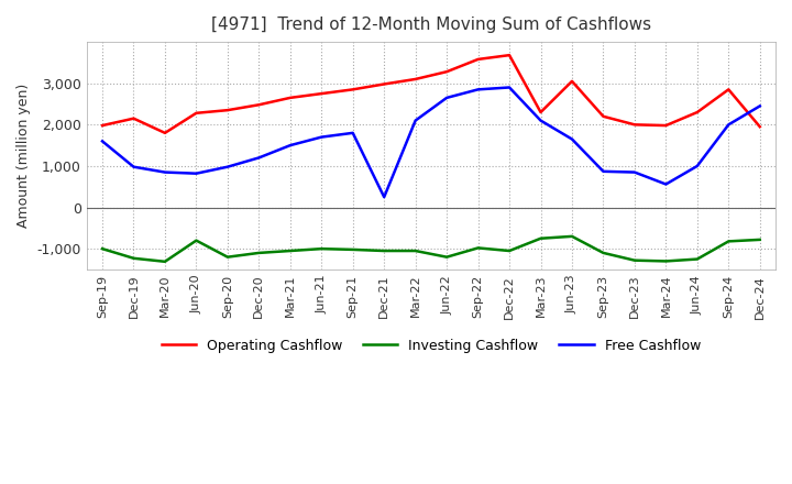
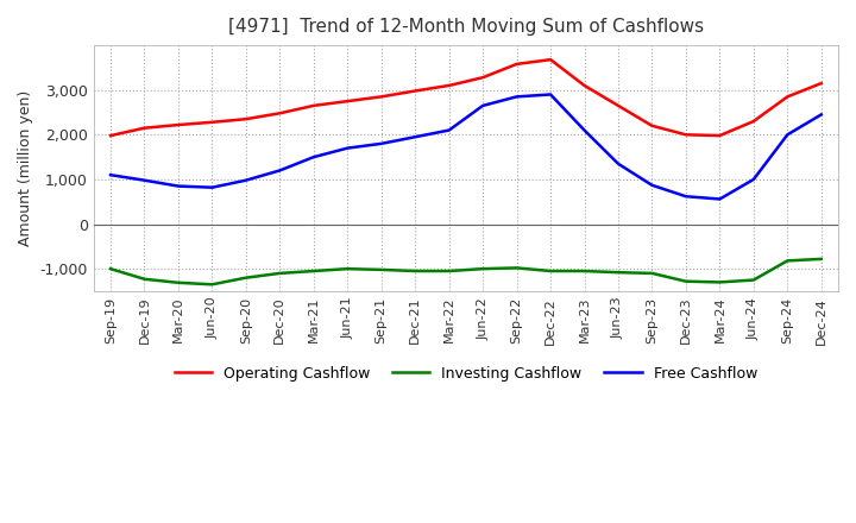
Free Cashflow/Sep-19: 1,600 -> 1,100
Operating Cashflow/Mar-20: 1,800 -> 2,220
Investing Cashflow/Jun-20: -800 -> -1,350
Free Cashflow/Dec-21: 250 -> 1,950
Investing Cashflow/Jun-22: -1,200 -> -1,000
Operating Cashflow/Mar-23: 2,300 -> 3,100
Investing Cashflow/Mar-23: -750 -> -1,050
Operating Cashflow/Jun-23: 3,050 -> 2,650
Investing Cashflow/Jun-23: -700 -> -1,080
Free Cashflow/Jun-23: 1,650 -> 1,350
Free Cashflow/Dec-23: 850 -> 620
Operating Cashflow/Dec-24: 1,950 -> 3,150
